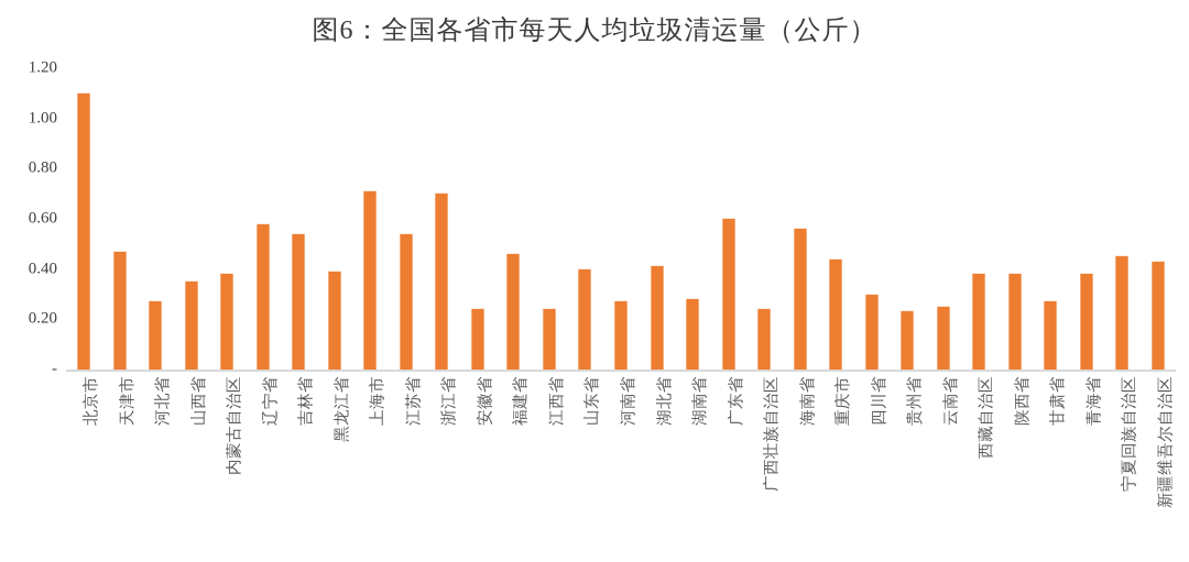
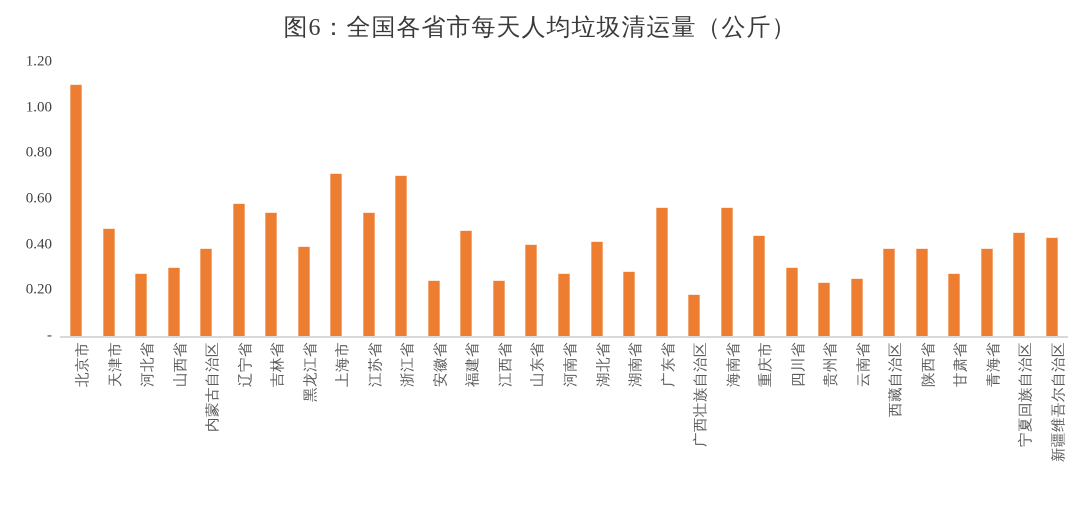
山西省: 0.35 -> 0.30
广东省: 0.60 -> 0.56
广西壮族自治区: 0.24 -> 0.18
